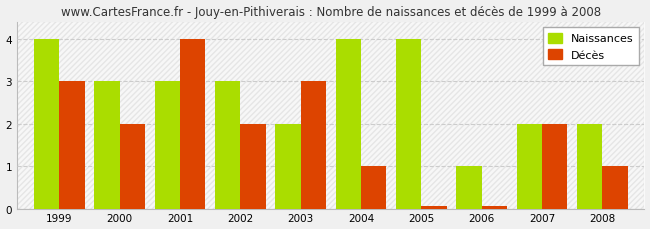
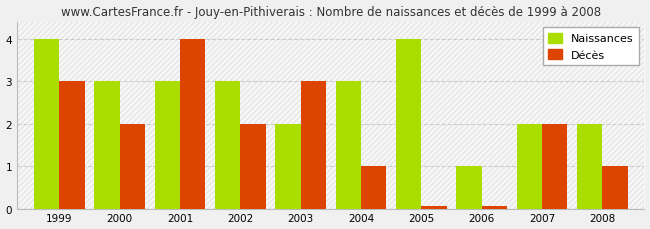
Naissances/2004: 4 -> 3
